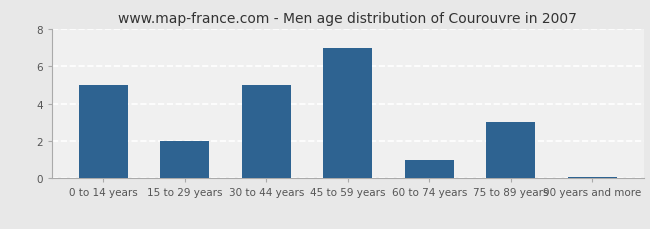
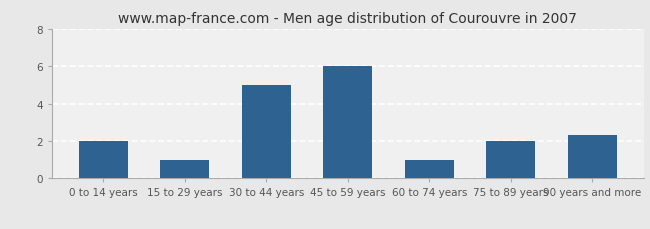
0 to 14 years: 5.0 -> 2.0
15 to 29 years: 2.0 -> 1.0
45 to 59 years: 7.0 -> 6.0
75 to 89 years: 3.0 -> 2.0
90 years and more: 0.1 -> 2.3
